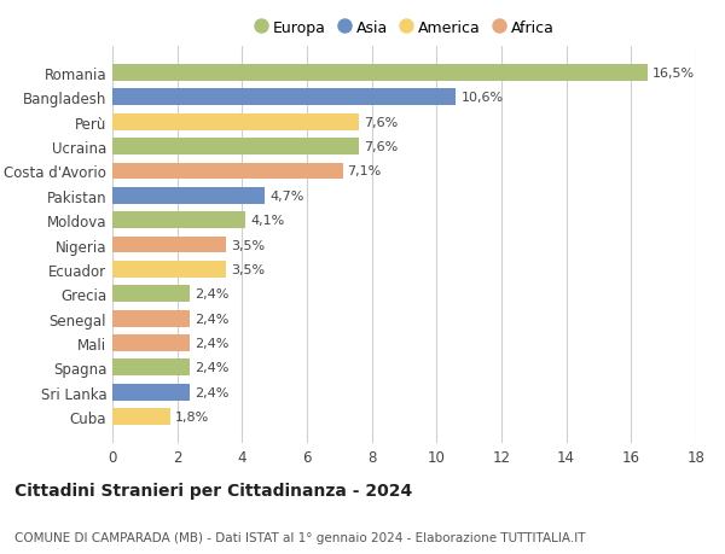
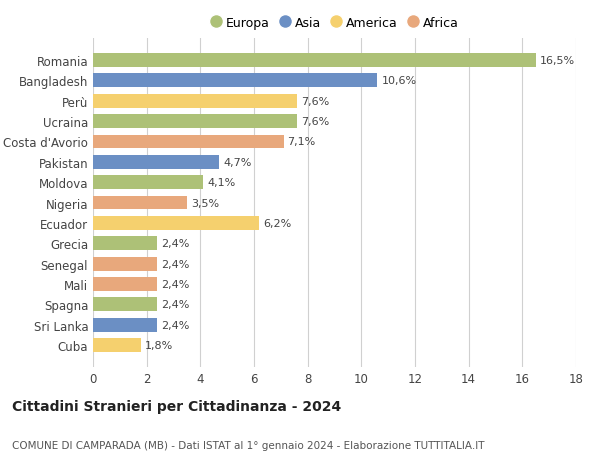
Ecuador: 3,5% -> 6,2%
